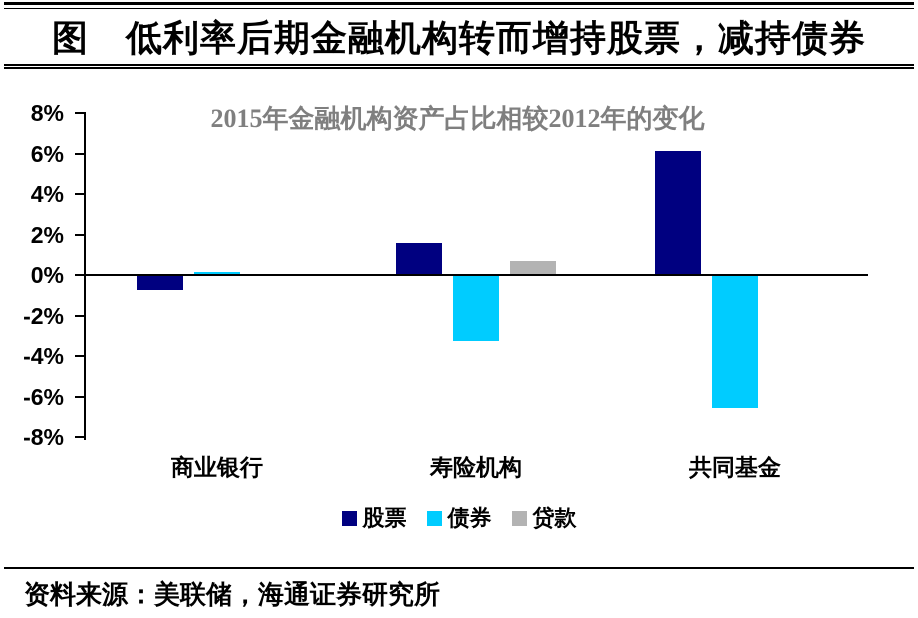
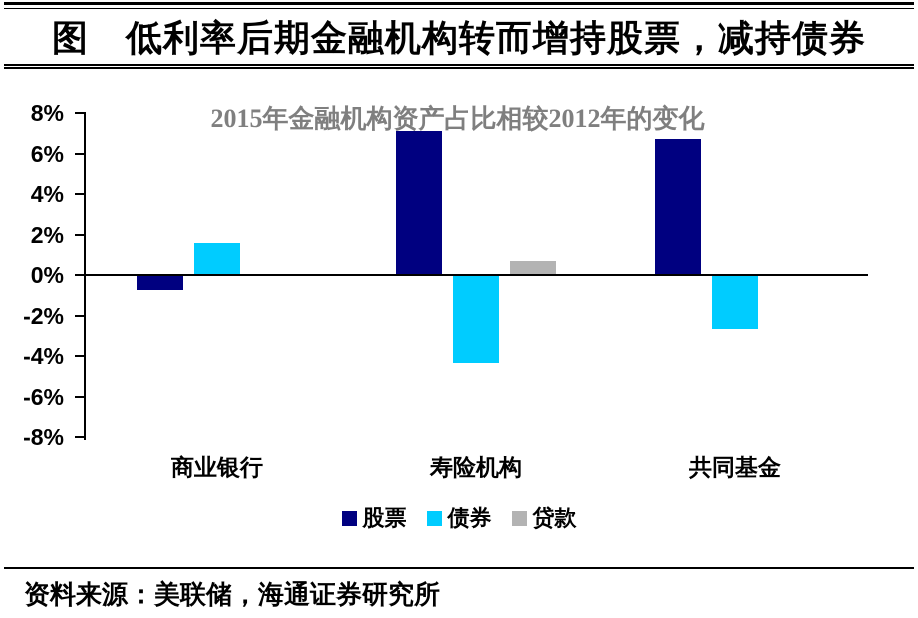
债券/商业银行: 0.1% -> 1.6%
股票/寿险机构: 1.6% -> 7.1%
债券/寿险机构: -3.2% -> -4.3%
股票/共同基金: 6.1% -> 6.7%
债券/共同基金: -6.5% -> -2.6%
